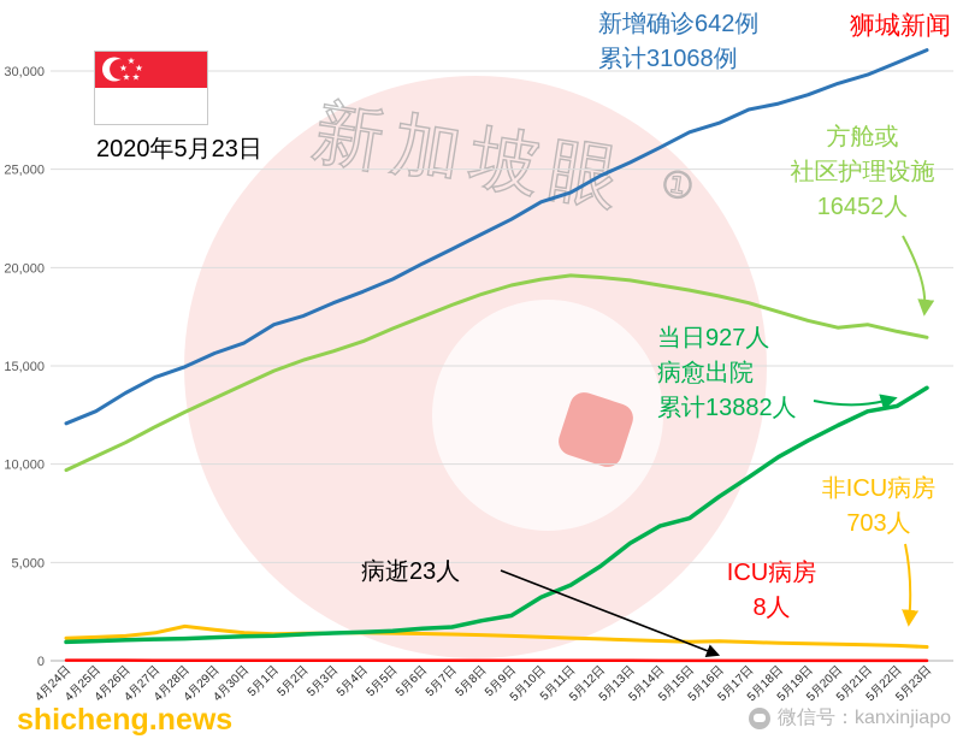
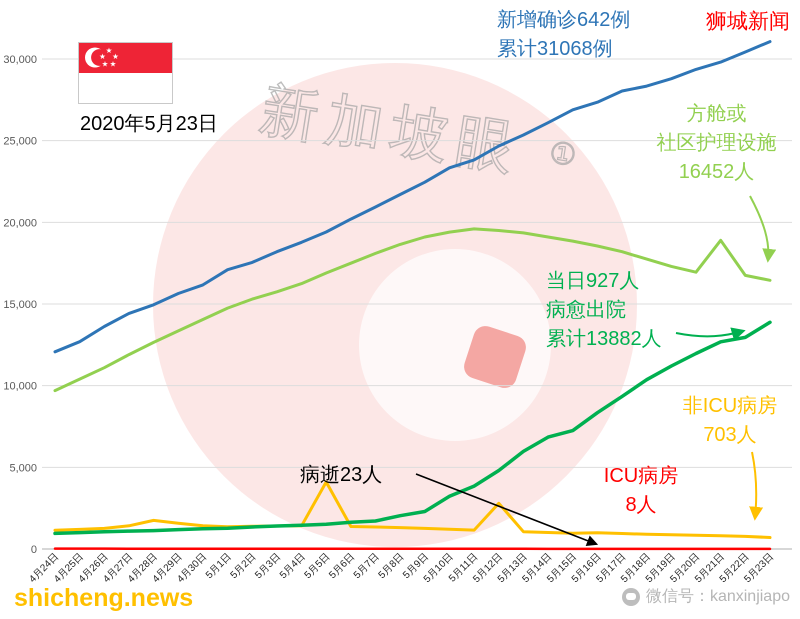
非ICU病房/5月5日: 1400 -> 4100
非ICU病房/5月12日: 1100 -> 2800
方舱或社区护理设施/5月21日: 17100 -> 18900
